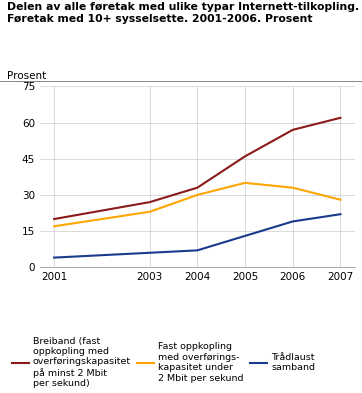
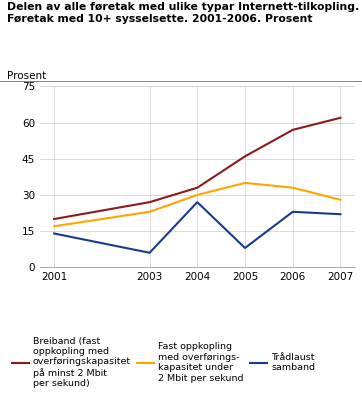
Trådlaust samband/2001: 4 -> 14
Trådlaust samband/2004: 7 -> 27
Trådlaust samband/2005: 13 -> 8
Trådlaust samband/2006: 19 -> 23
